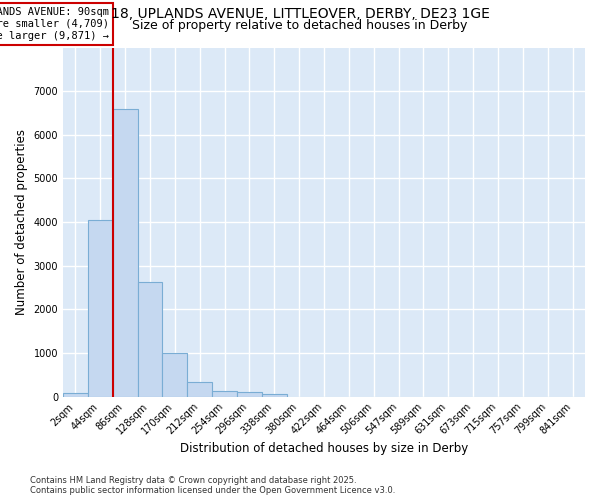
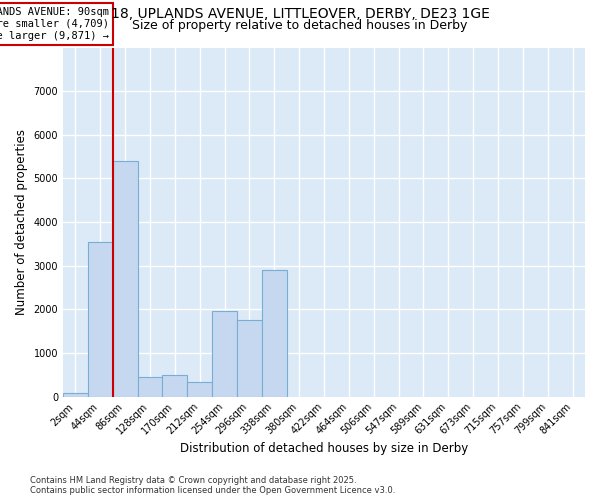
44sqm: 4050 -> 3550
86sqm: 6600 -> 5400
128sqm: 2620 -> 450
170sqm: 1000 -> 500
254sqm: 120 -> 1950
296sqm: 100 -> 1750
338sqm: 60 -> 2900
